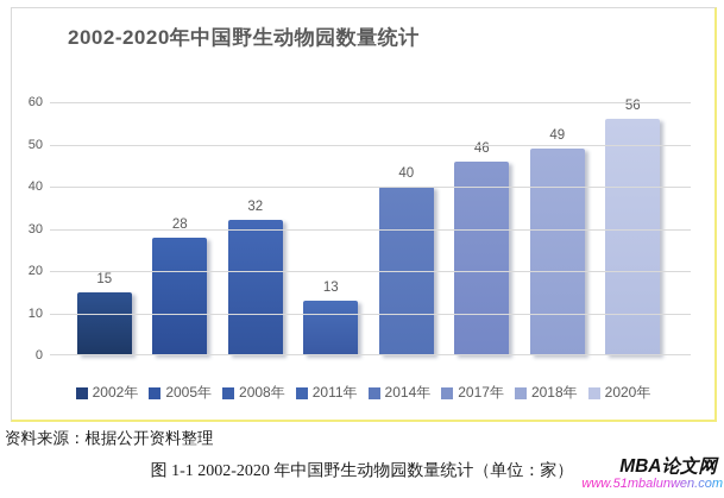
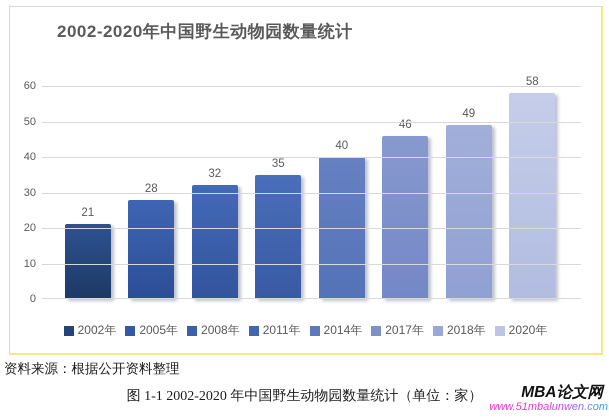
2002年: 15 -> 21
2011年: 13 -> 35
2020年: 56 -> 58
